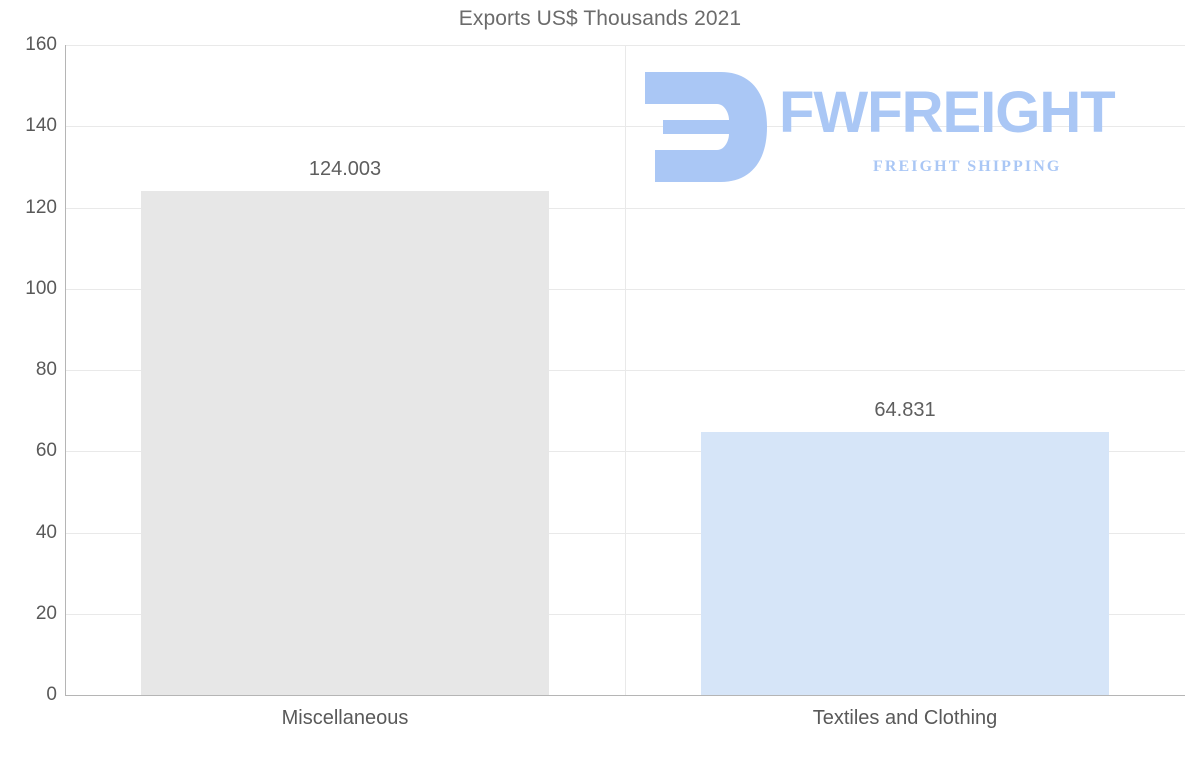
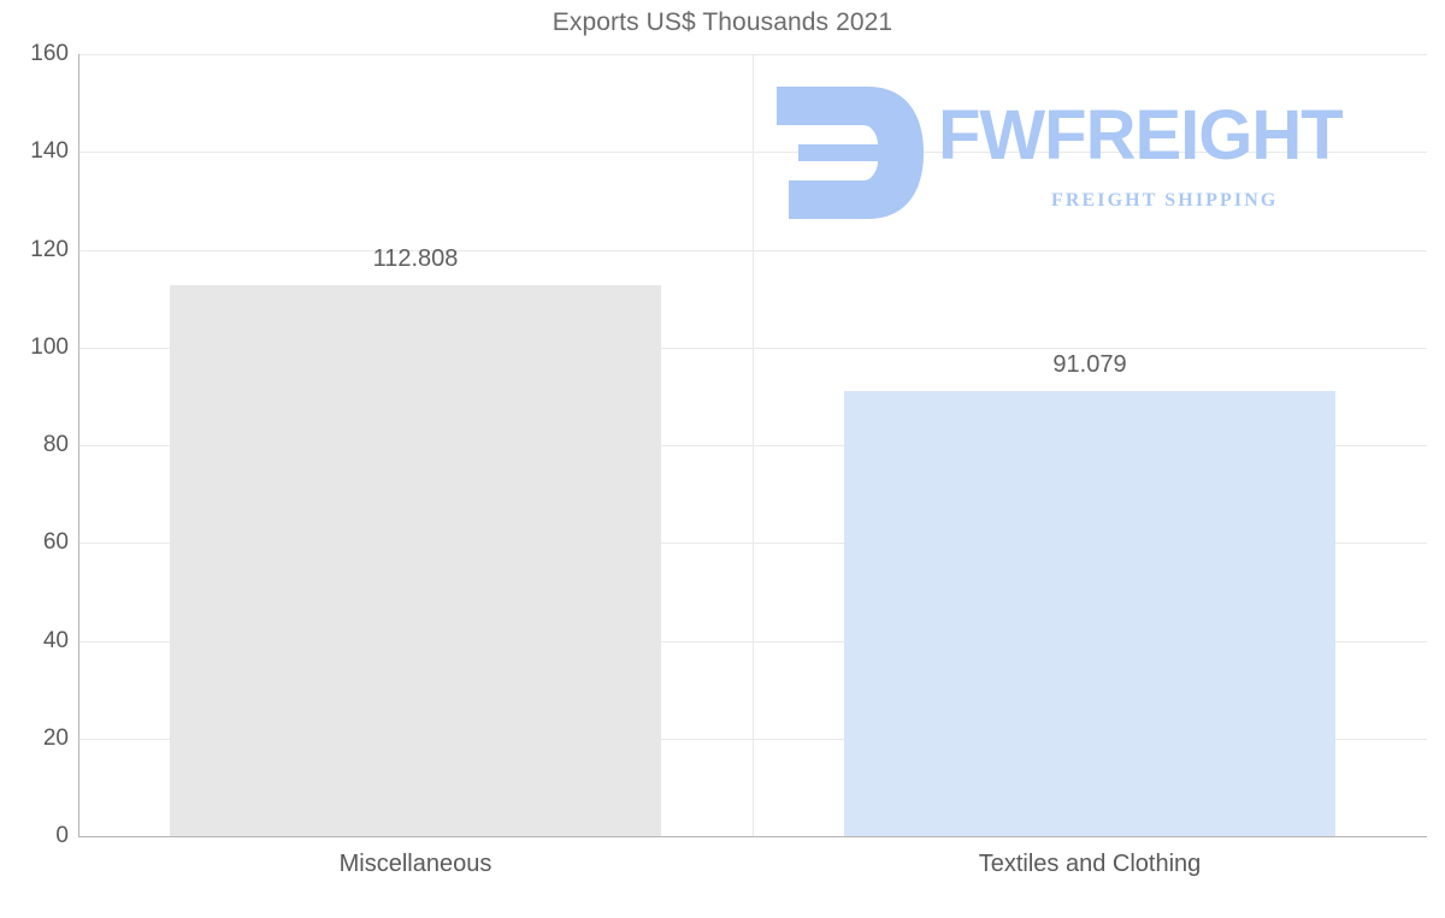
Miscellaneous: 124.003 -> 112.808
Textiles and Clothing: 64.831 -> 91.079
